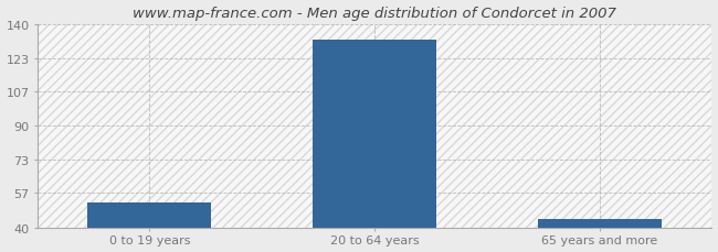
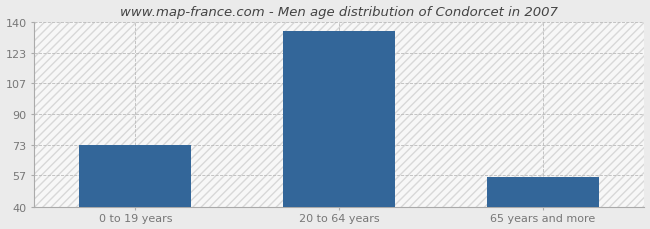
0 to 19 years: 52 -> 73
20 to 64 years: 132 -> 135
65 years and more: 44 -> 56
